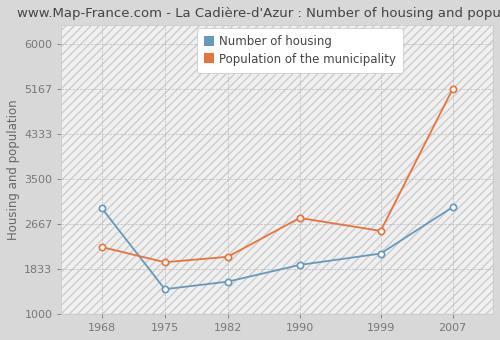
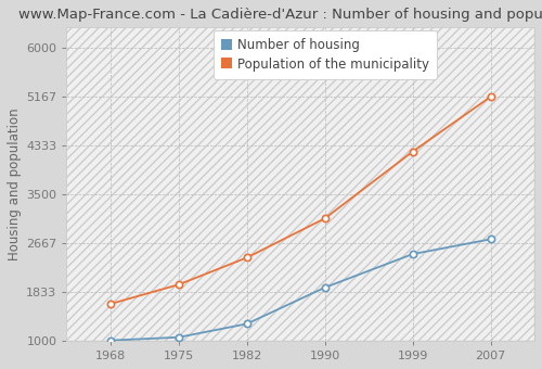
Number of housing/1968: 2960 -> 1010
Population of the municipality/1968: 2240 -> 1630
Number of housing/1975: 1460 -> 1060
Number of housing/1982: 1600 -> 1290
Population of the municipality/1982: 2060 -> 2420
Population of the municipality/1990: 2780 -> 3090
Number of housing/1999: 2120 -> 2480
Population of the municipality/1999: 2540 -> 4230
Number of housing/2007: 2980 -> 2740
